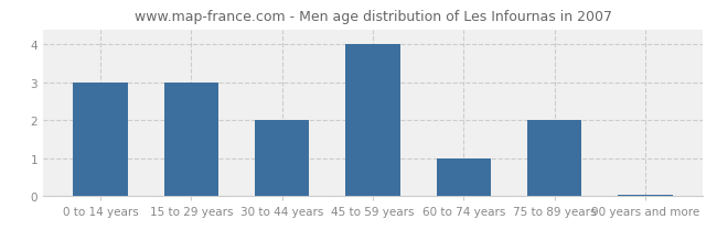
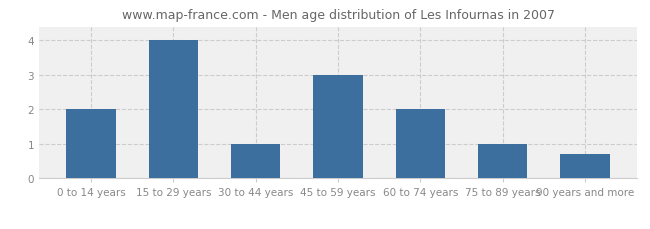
0 to 14 years: 3.00 -> 2.00
15 to 29 years: 3.00 -> 4.00
30 to 44 years: 2.00 -> 1.00
45 to 59 years: 4.00 -> 3.00
60 to 74 years: 1.00 -> 2.00
75 to 89 years: 2.00 -> 1.00
90 years and more: 0.05 -> 0.70
